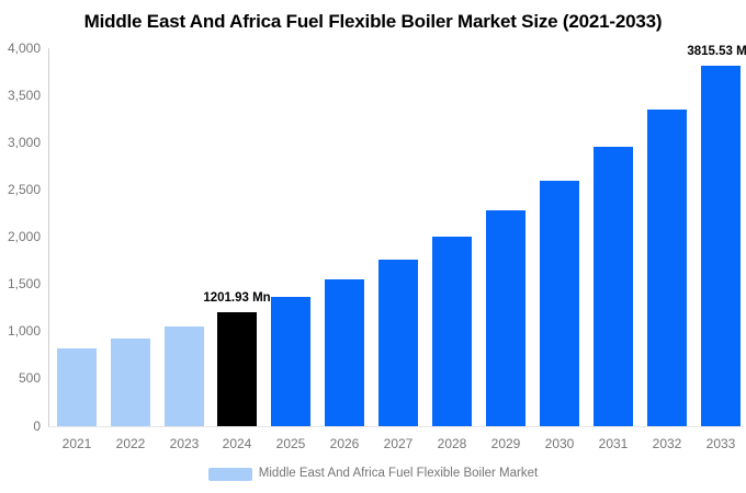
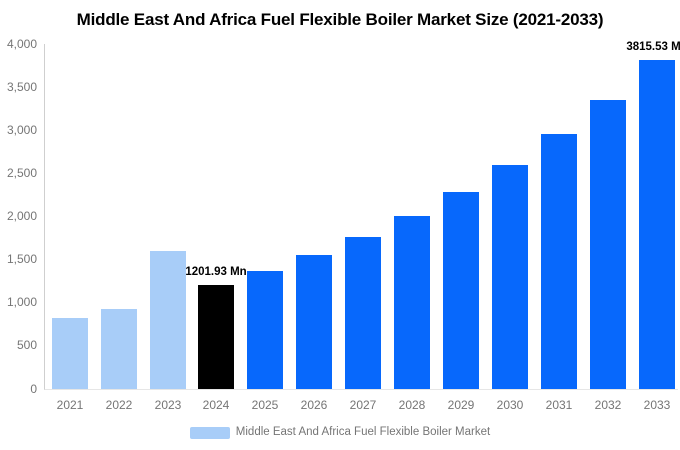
2023: 1100 -> 1600
